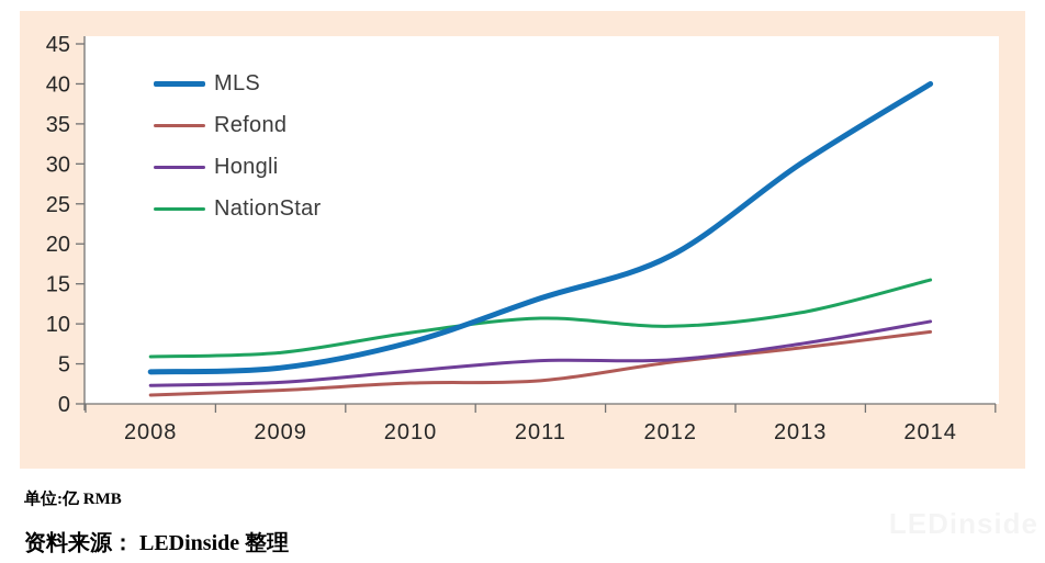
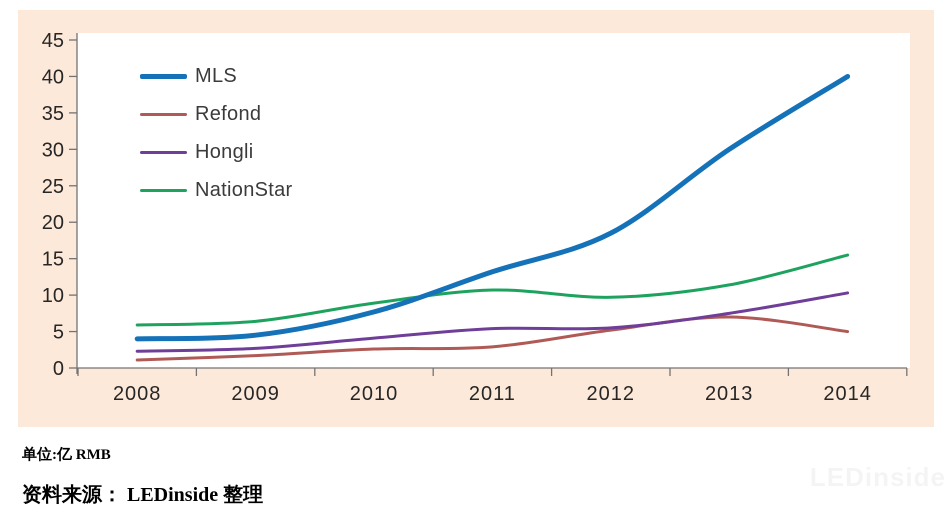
Refond/2014: 9 -> 5
